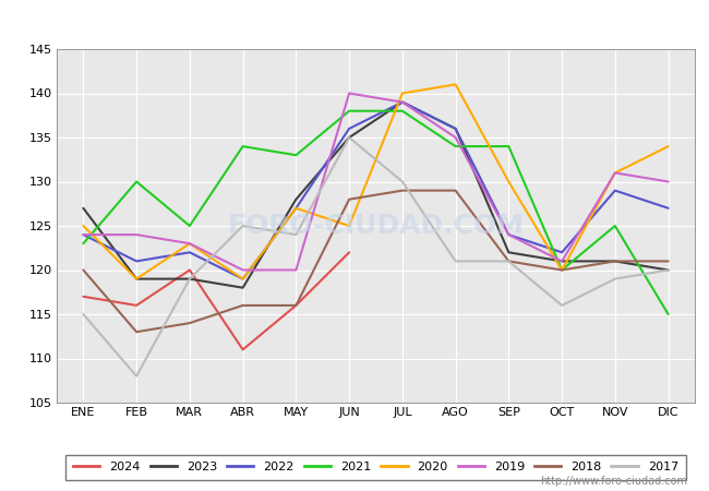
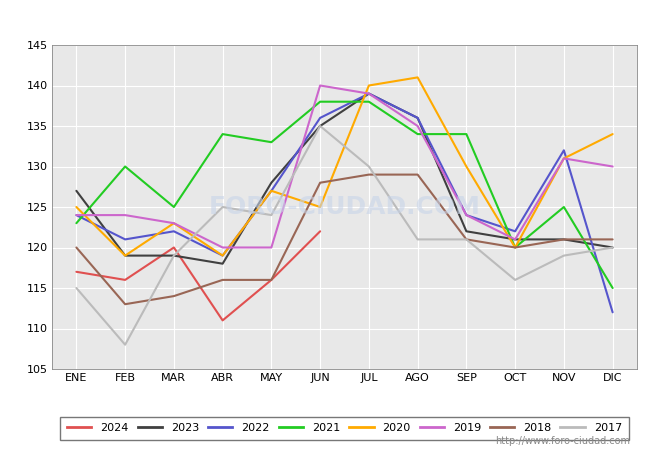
2022/NOV: 129 -> 132
2022/DIC: 127 -> 112
